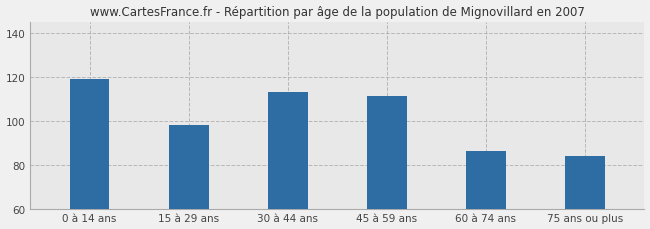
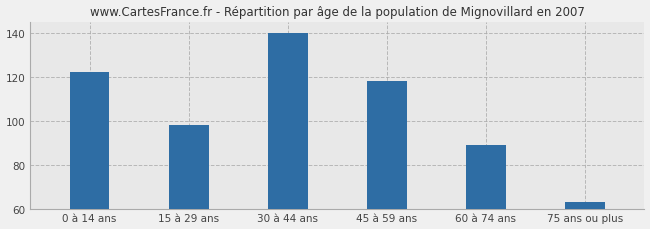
0 à 14 ans: 119 -> 122
30 à 44 ans: 113 -> 140
45 à 59 ans: 111 -> 118
60 à 74 ans: 86 -> 89
75 ans ou plus: 84 -> 63
